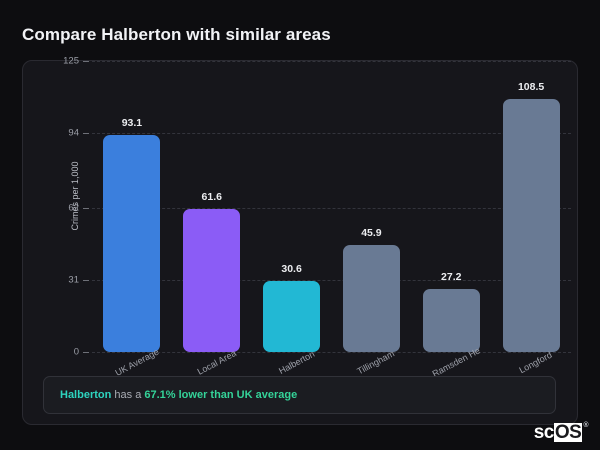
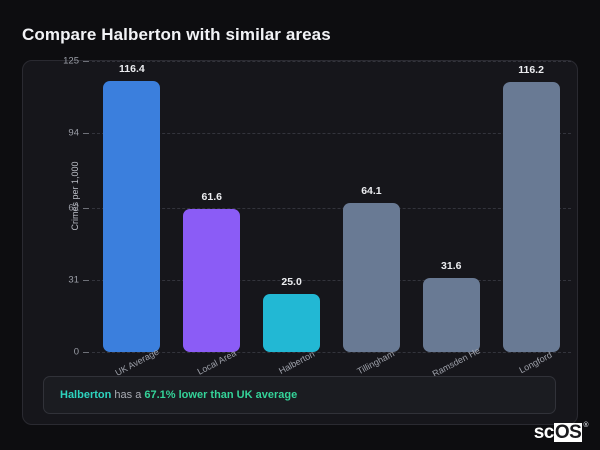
UK Average: 93.1 -> 116.4
Halberton: 30.6 -> 25.0
Tillingham: 45.9 -> 64.1
Ramsden He: 27.2 -> 31.6
Longford: 108.5 -> 116.2
